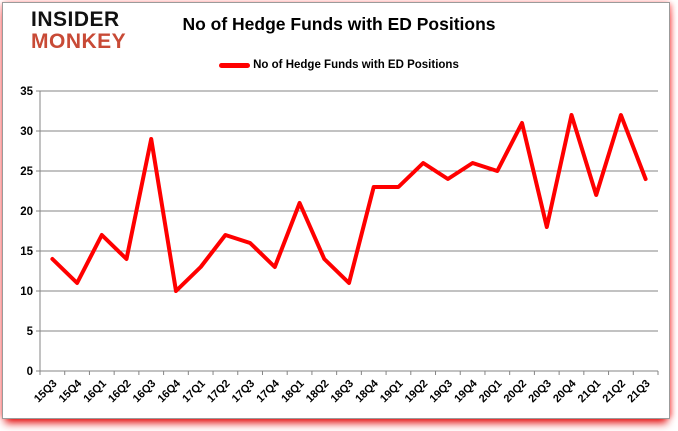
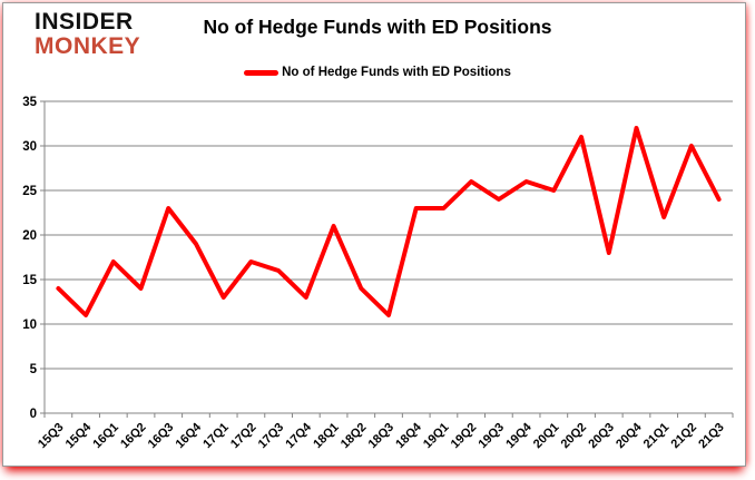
16Q3: 29 -> 23
16Q4: 10 -> 19
21Q2: 32 -> 30
